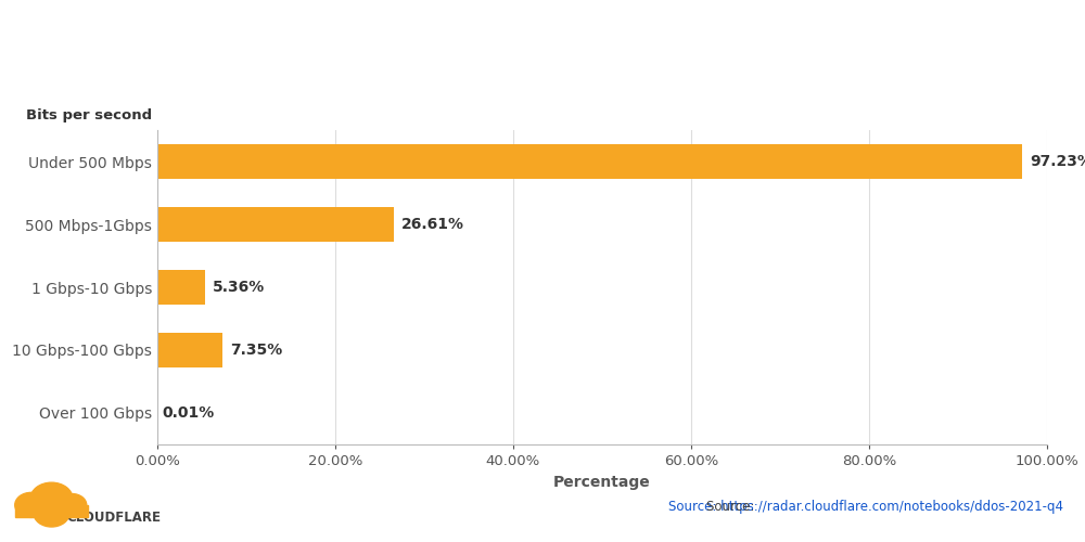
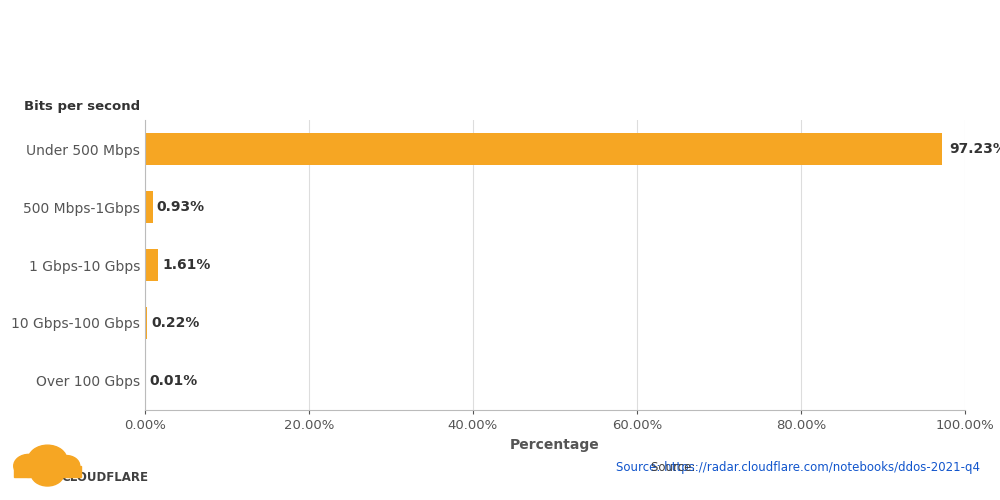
500 Mbps-1Gbps: 26.61% -> 0.93%
1 Gbps-10 Gbps: 5.36% -> 1.61%
10 Gbps-100 Gbps: 7.35% -> 0.22%
